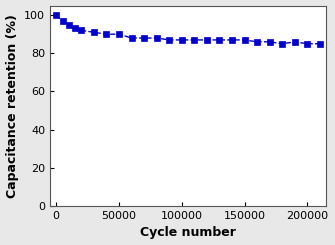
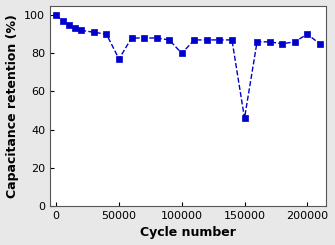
50000: 90 -> 77
100000: 87 -> 80
150000: 87 -> 46
200000: 85 -> 90
